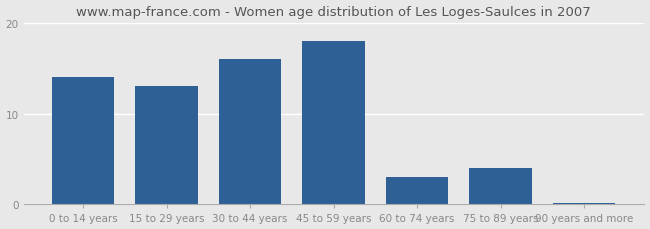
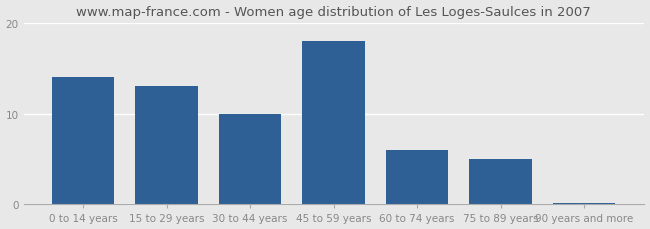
30 to 44 years: 16.0 -> 10.0
60 to 74 years: 3.0 -> 6.0
75 to 89 years: 4.0 -> 5.0
